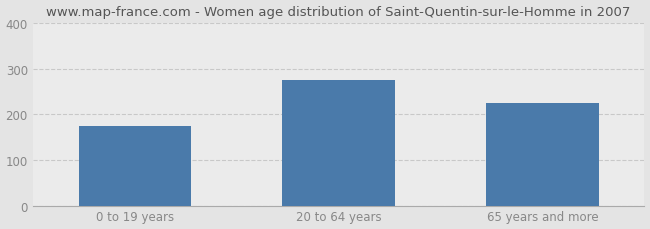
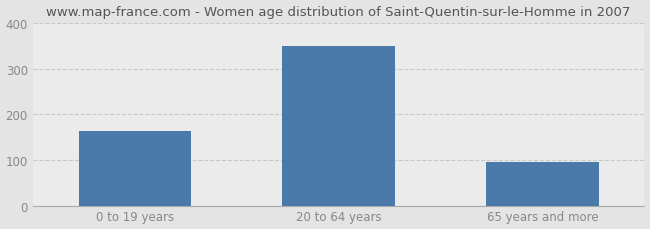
0 to 19 years: 175 -> 163
20 to 64 years: 275 -> 350
65 years and more: 225 -> 96
